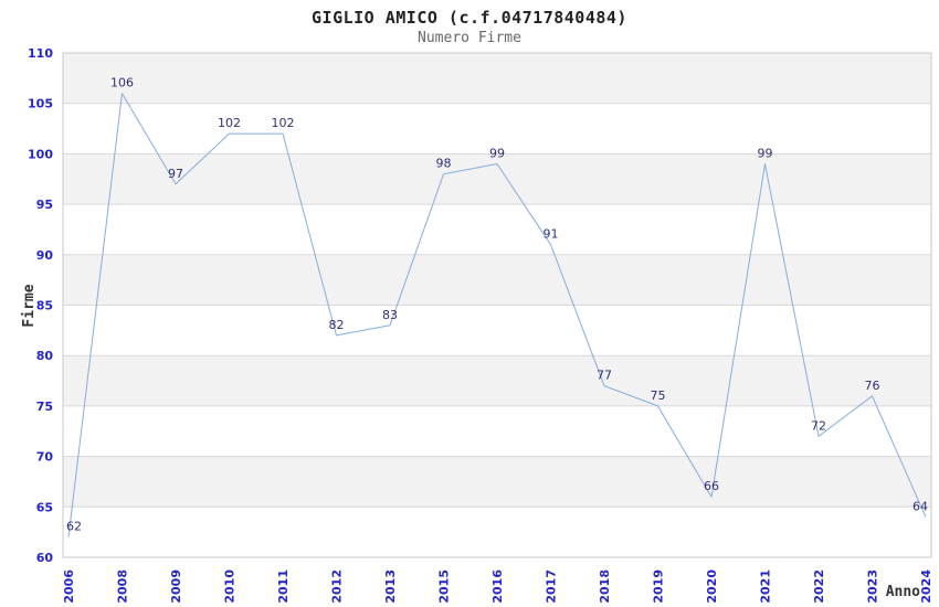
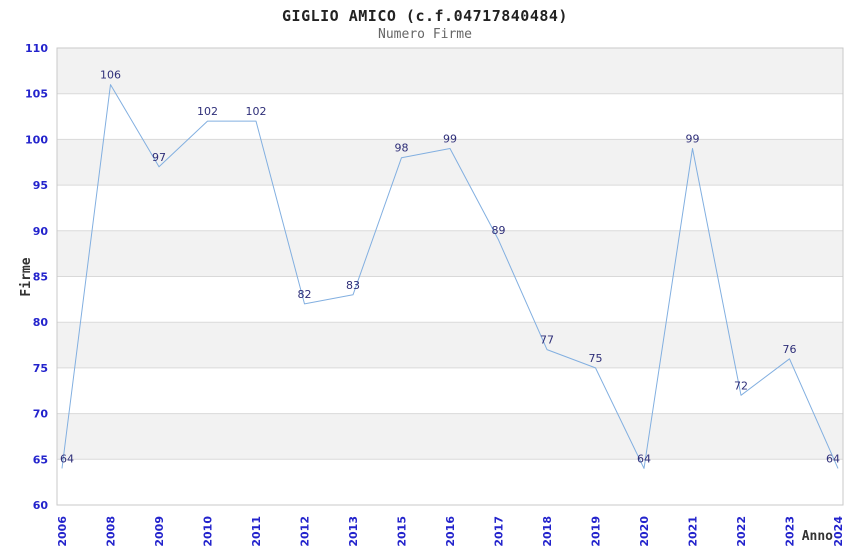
2006: 62 -> 64
2017: 91 -> 89
2020: 66 -> 64
